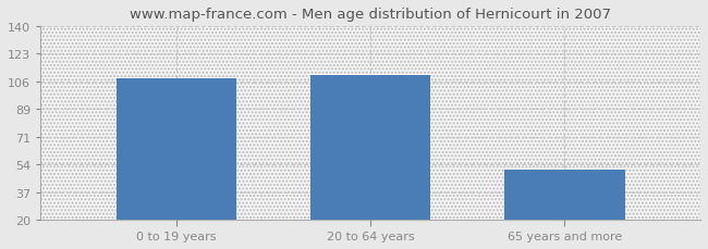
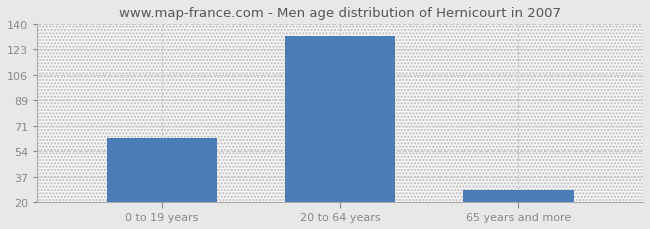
0 to 19 years: 108 -> 63
20 to 64 years: 110 -> 132
65 years and more: 51 -> 28
